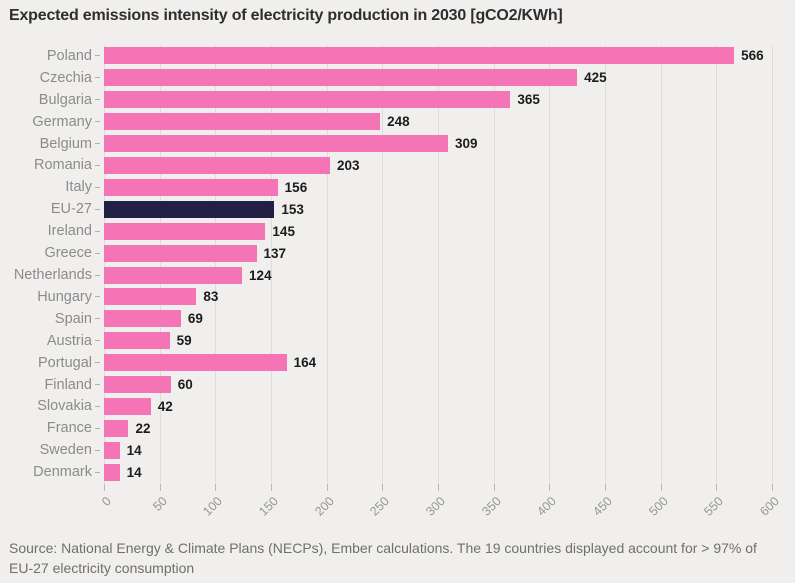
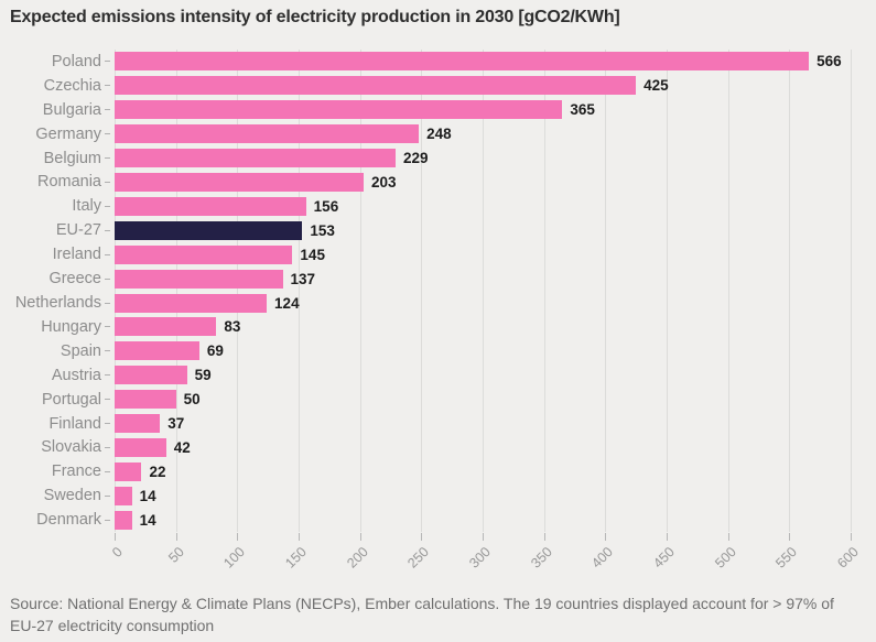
Belgium: 309 -> 229
Portugal: 164 -> 50
Finland: 60 -> 37
